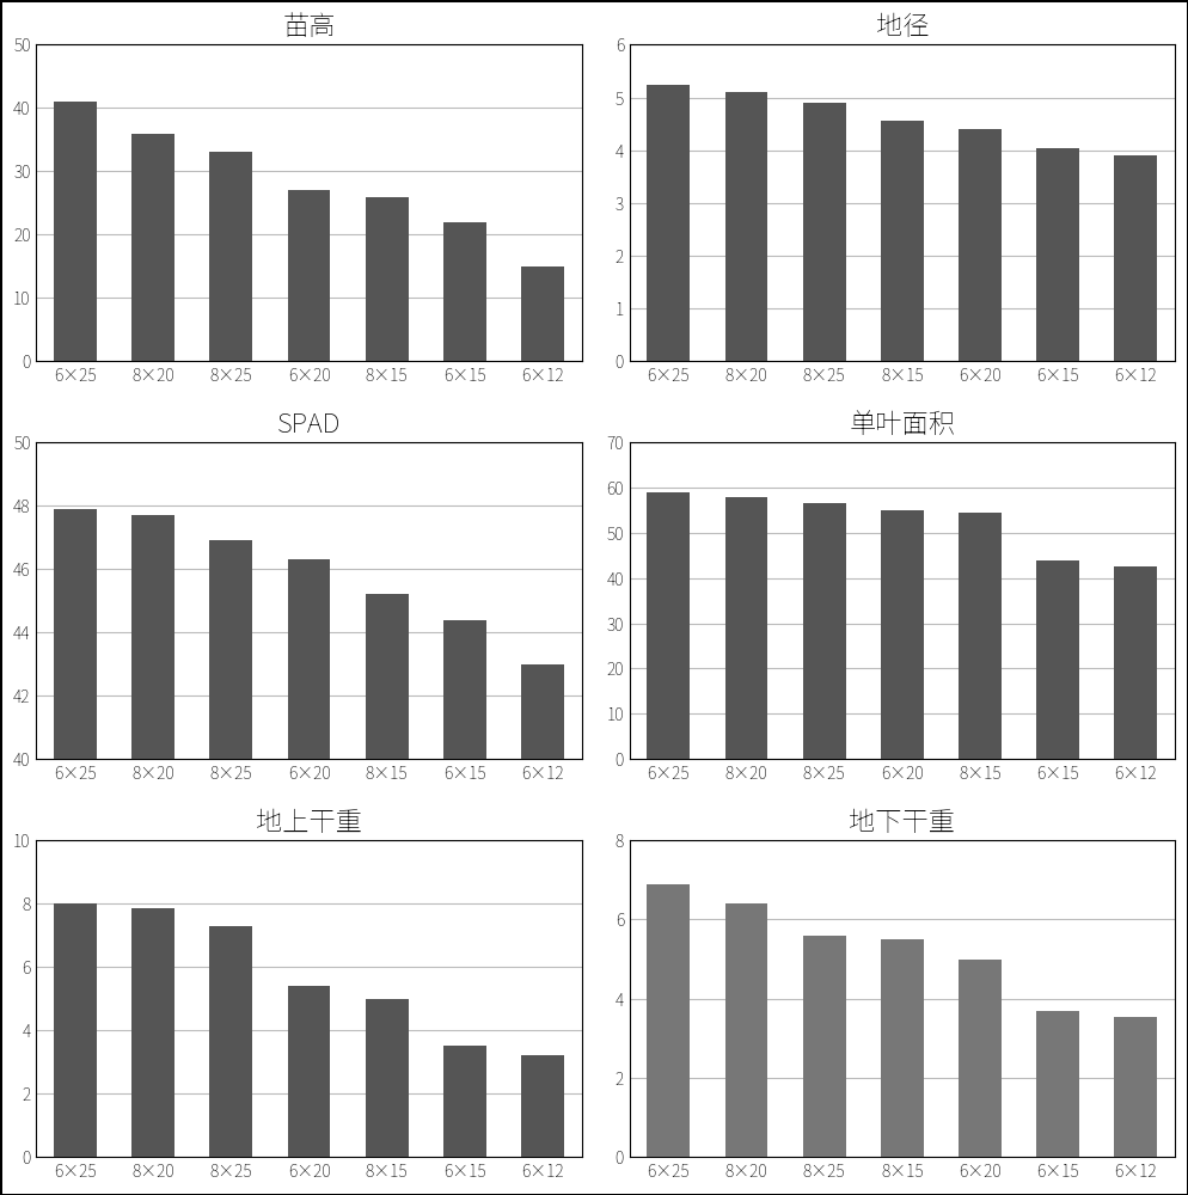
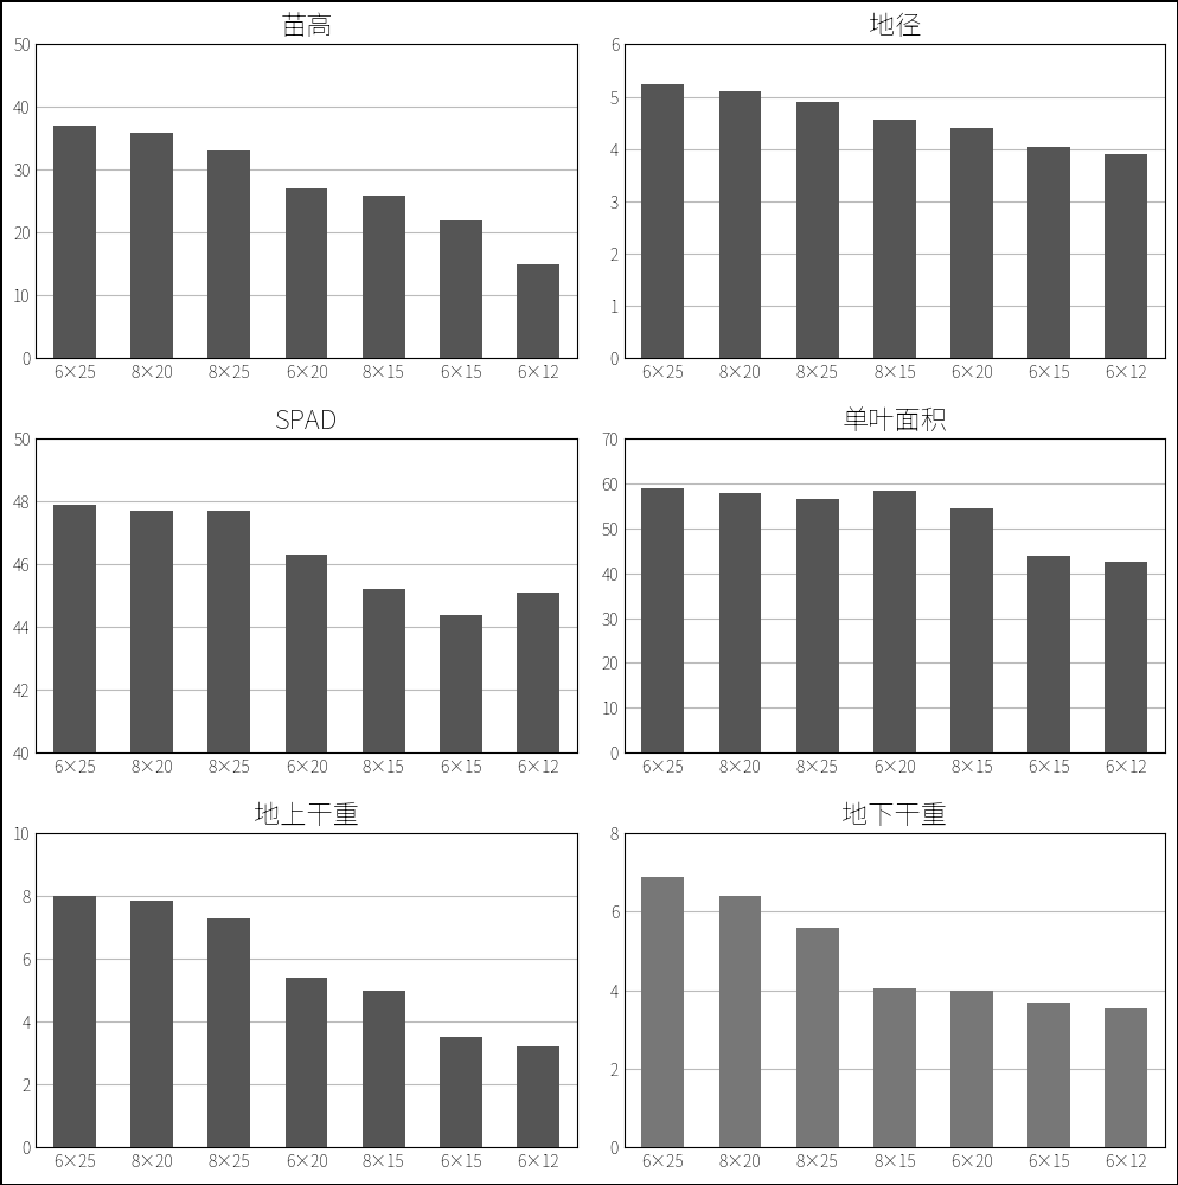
苗高/6×25: 41 -> 37
SPAD/8×25: 46.9 -> 47.7
SPAD/6×12: 43.0 -> 45.1
单叶面积/6×20: 55.0 -> 58.5
地下干重/8×15: 5.50 -> 4.05
地下干重/6×20: 5.00 -> 4.00
